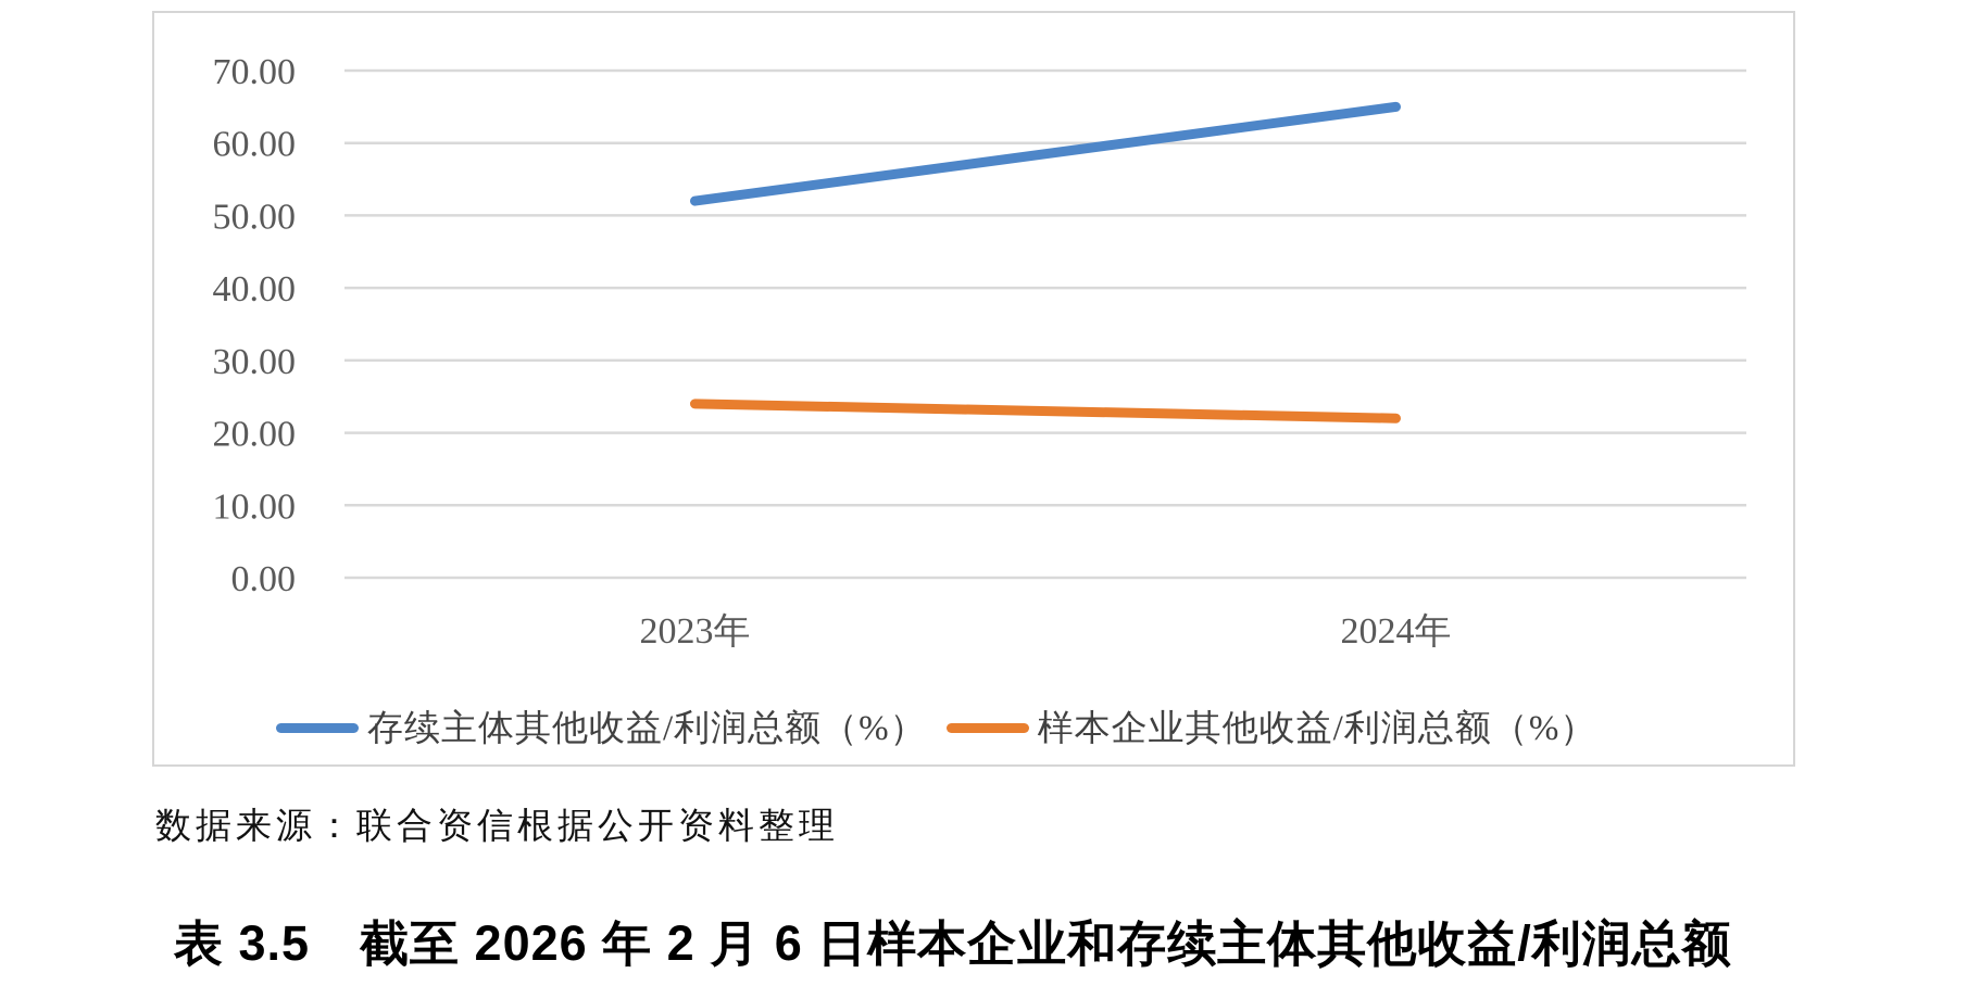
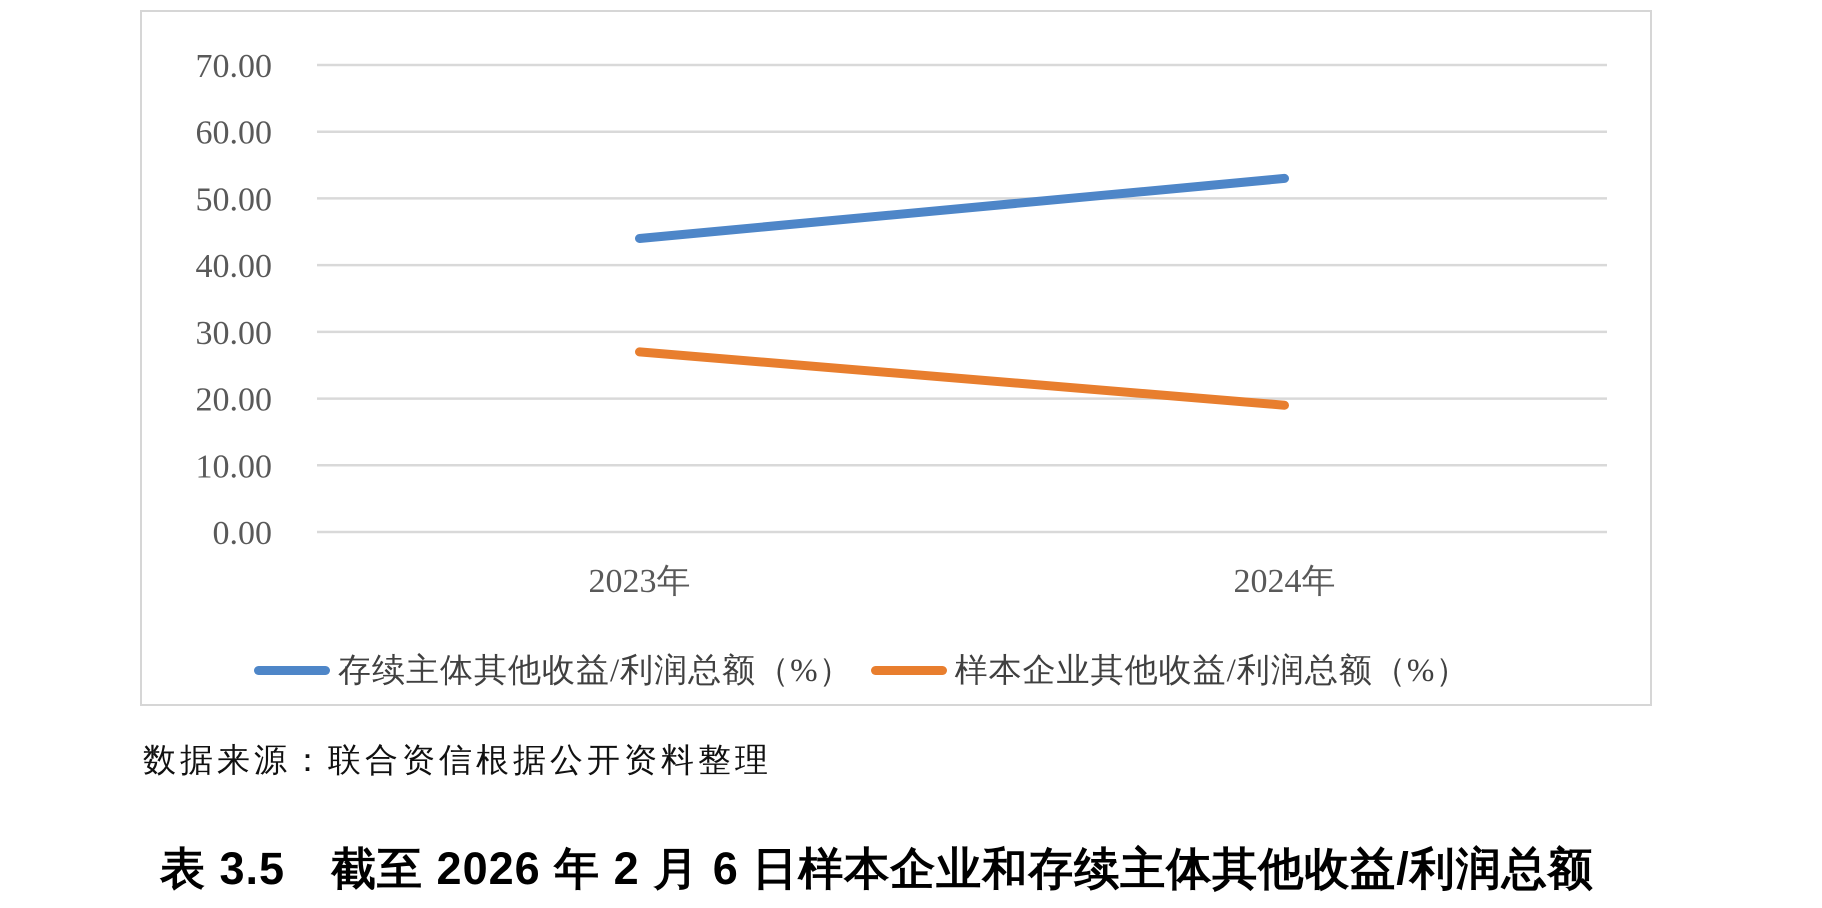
存续主体其他收益/利润总额（%）/2023年: 52 -> 44
样本企业其他收益/利润总额（%）/2023年: 24 -> 27
存续主体其他收益/利润总额（%）/2024年: 65 -> 53
样本企业其他收益/利润总额（%）/2024年: 22 -> 19
